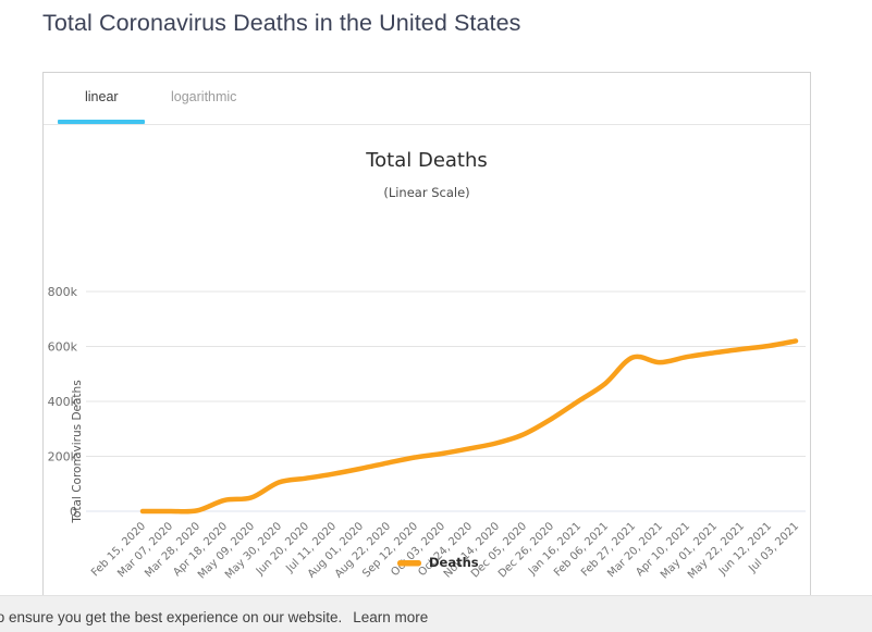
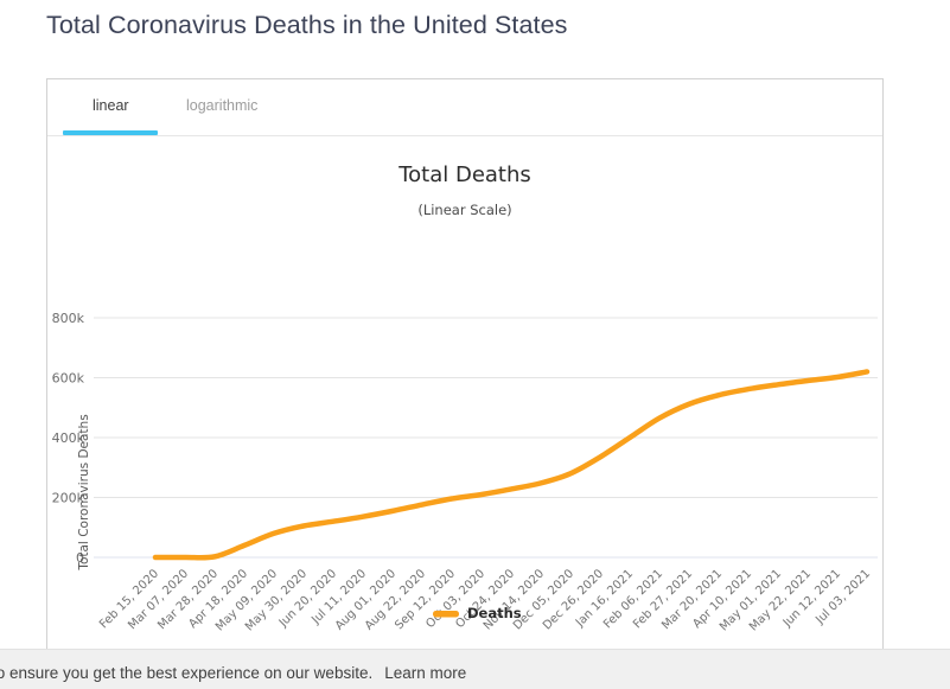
May 09, 2020: 50k -> 80k
Feb 27, 2021: 560k -> 510k
